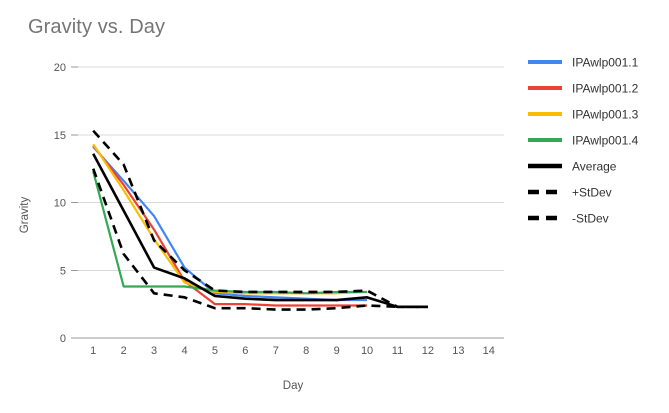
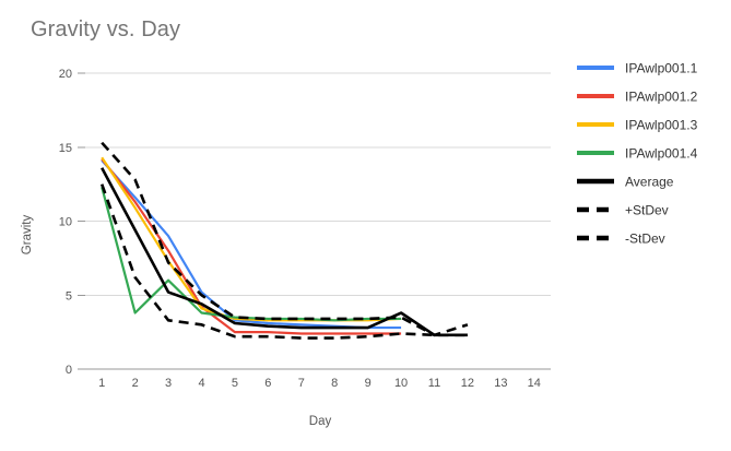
IPAwlp001.4/3: 3.8 -> 6.0
Average/10: 3.0 -> 3.8
+StDev/12: 2.3 -> 3.0
